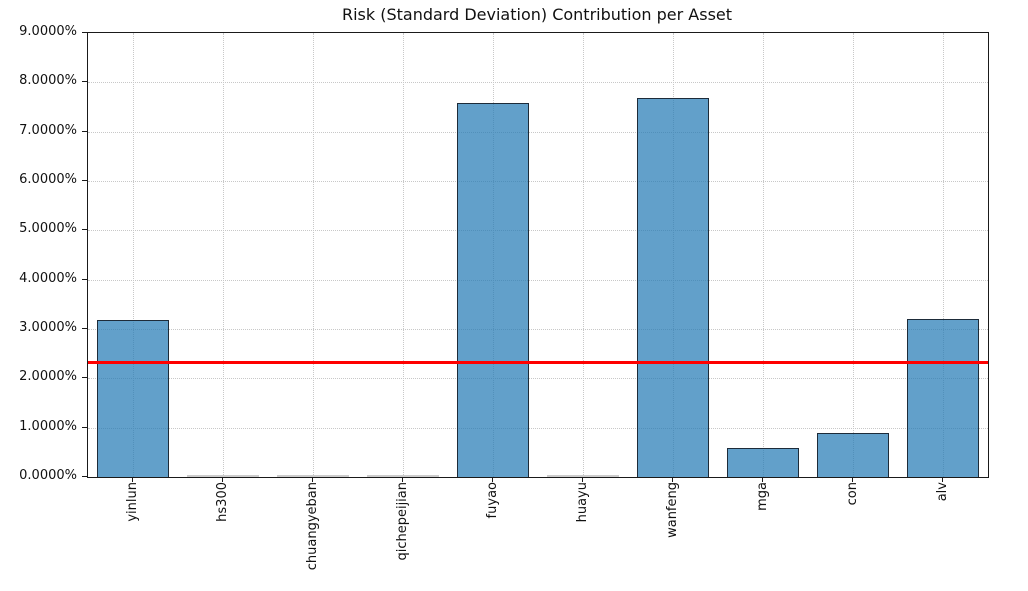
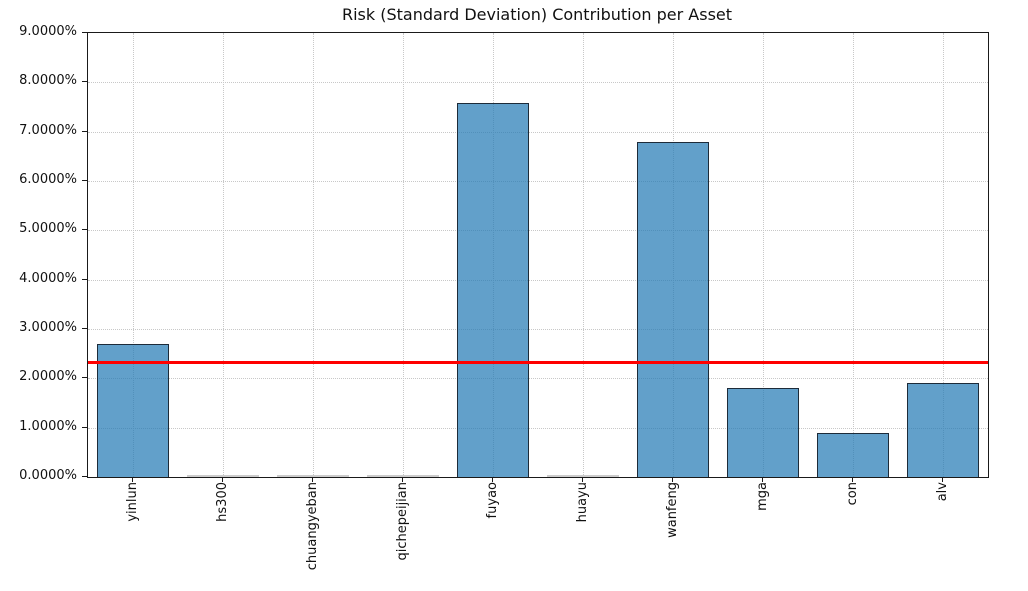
yinlun: 3.2% -> 2.7%
wanfeng: 7.7% -> 6.8%
mga: 0.6% -> 1.8%
alv: 3.2% -> 1.9%
